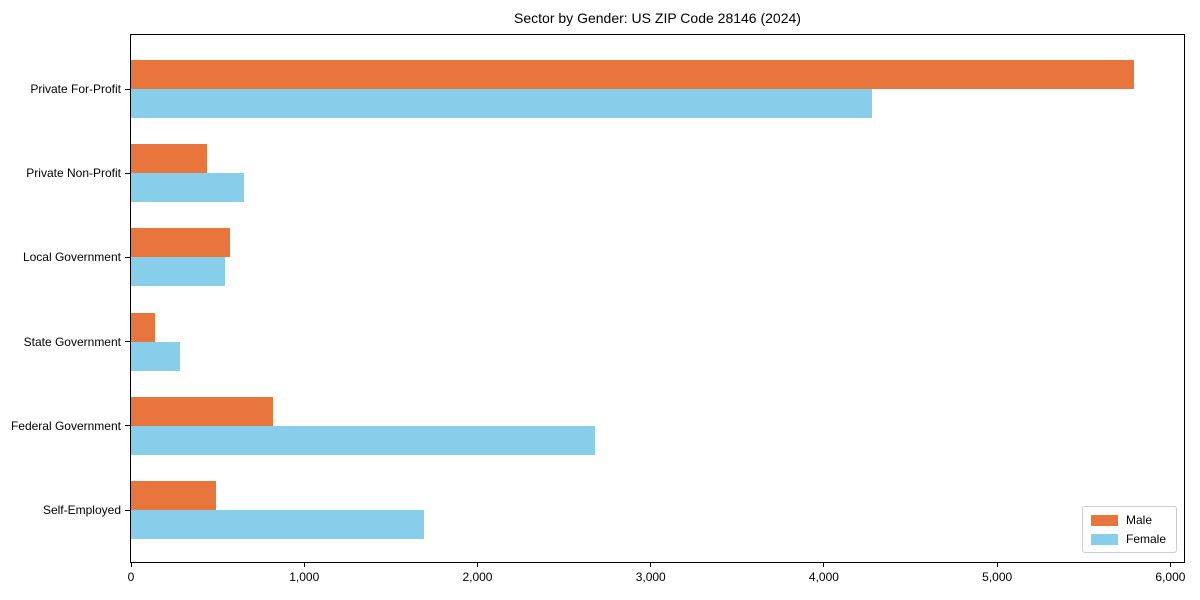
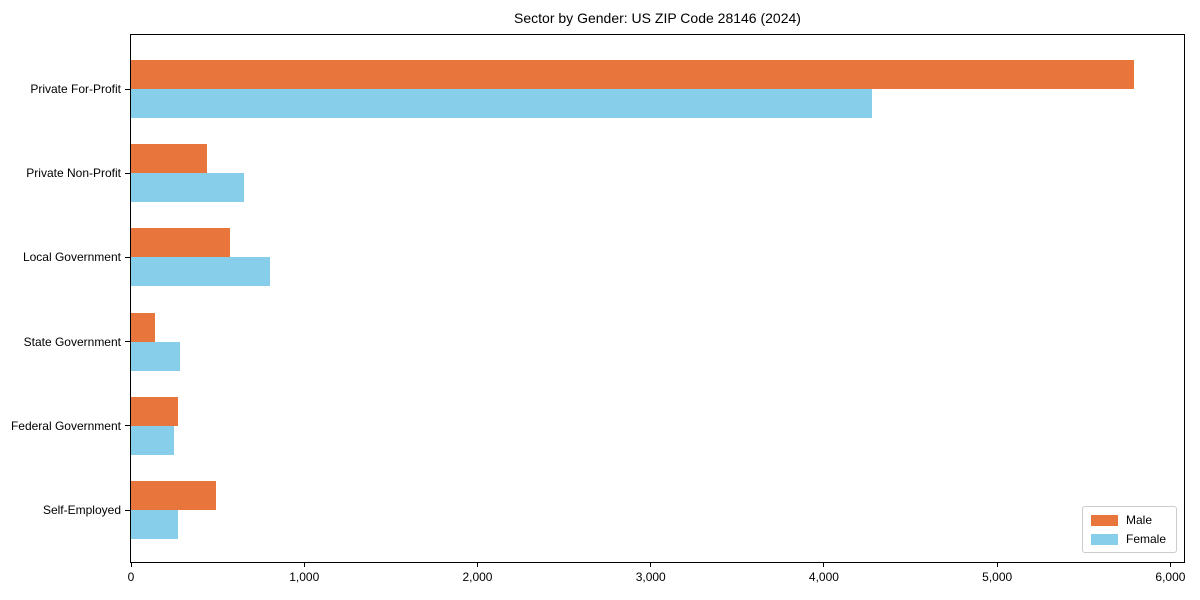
Female/Local Government: 540 -> 800
Male/Federal Government: 820 -> 270
Female/Federal Government: 2680 -> 250
Female/Self-Employed: 1690 -> 270
